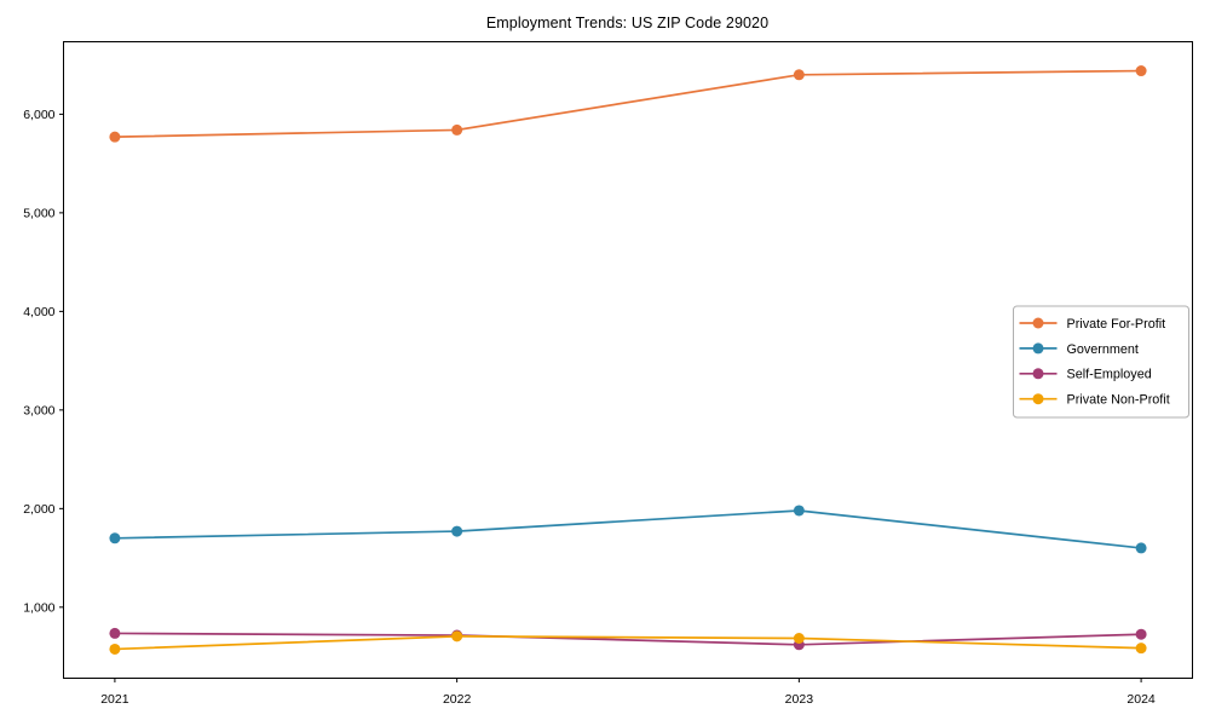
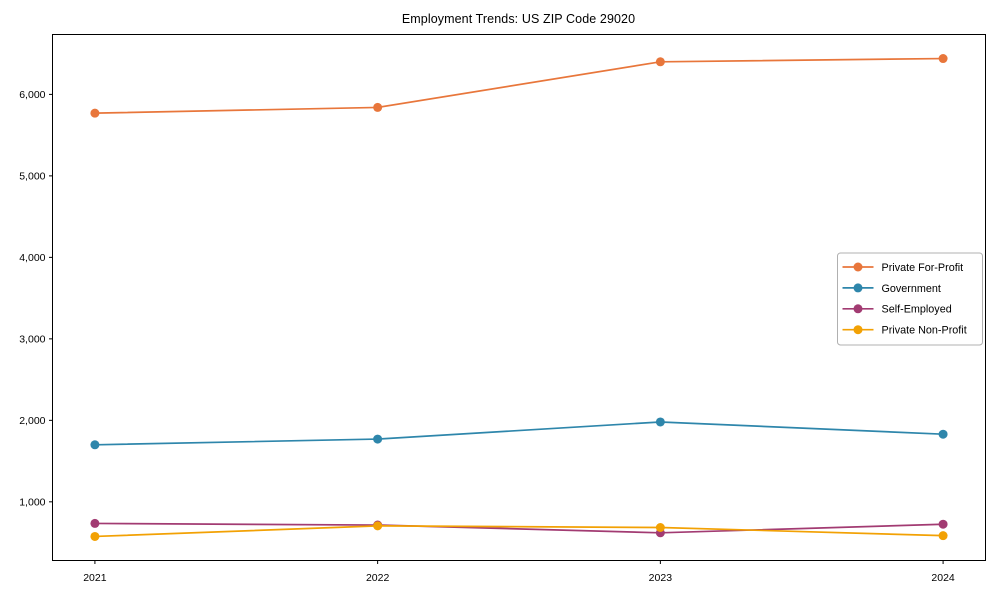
Government/2024: 1600 -> 1800
